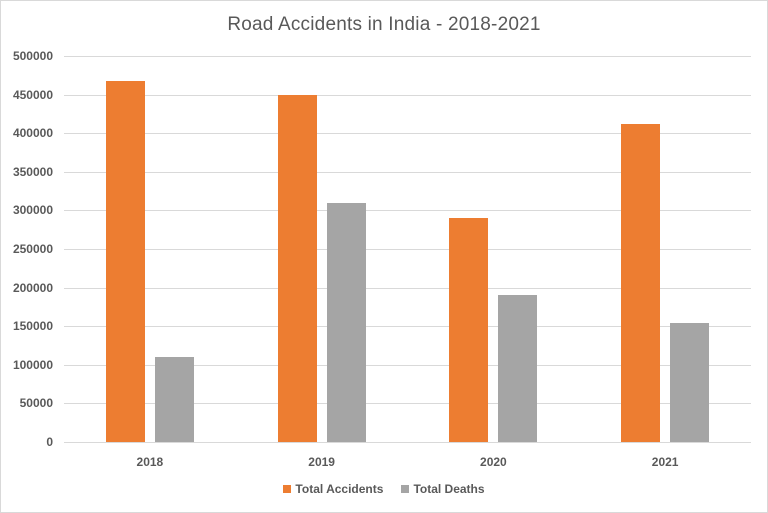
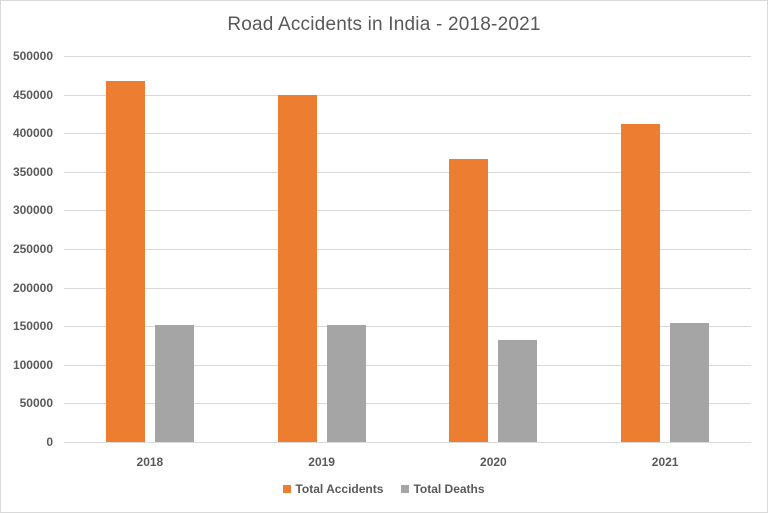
Total Deaths/2018: 110000 -> 150000
Total Deaths/2019: 310000 -> 150000
Total Accidents/2020: 290000 -> 370000
Total Deaths/2020: 190000 -> 130000
